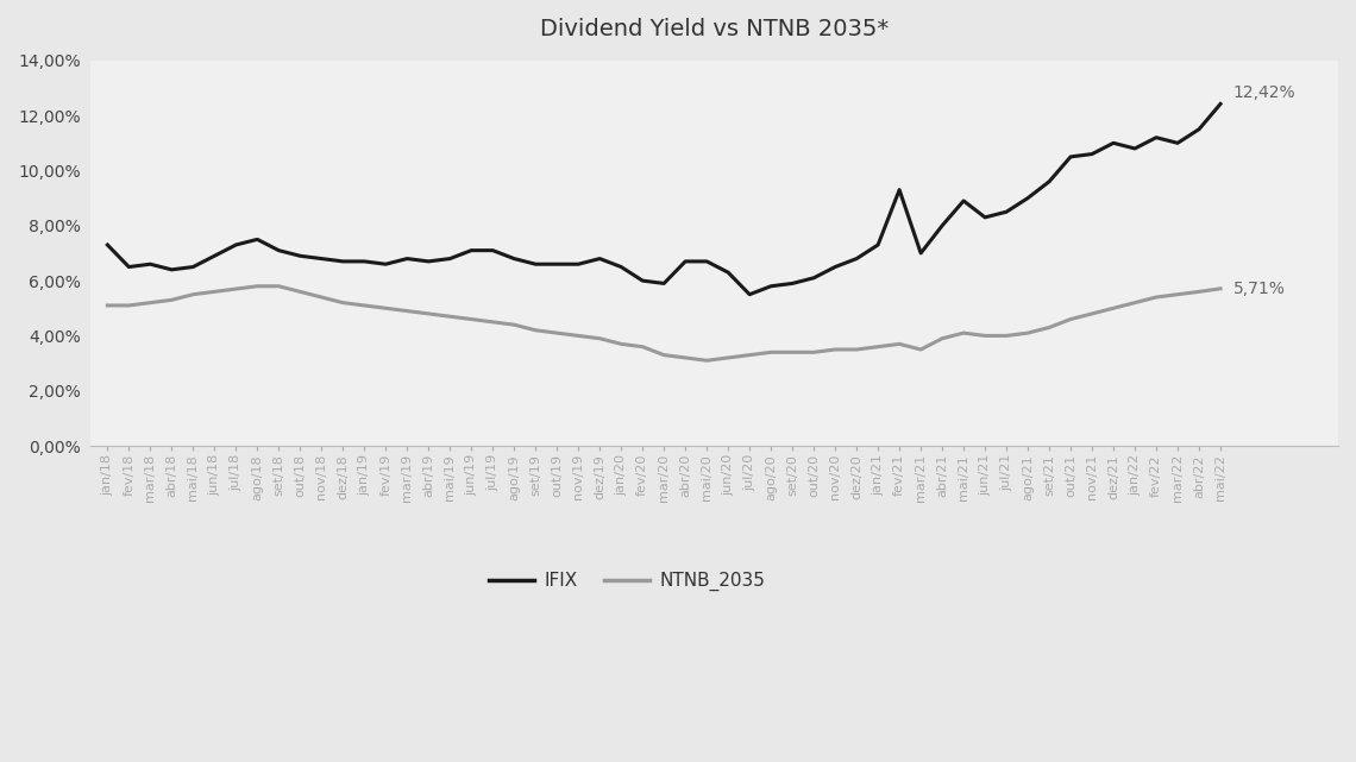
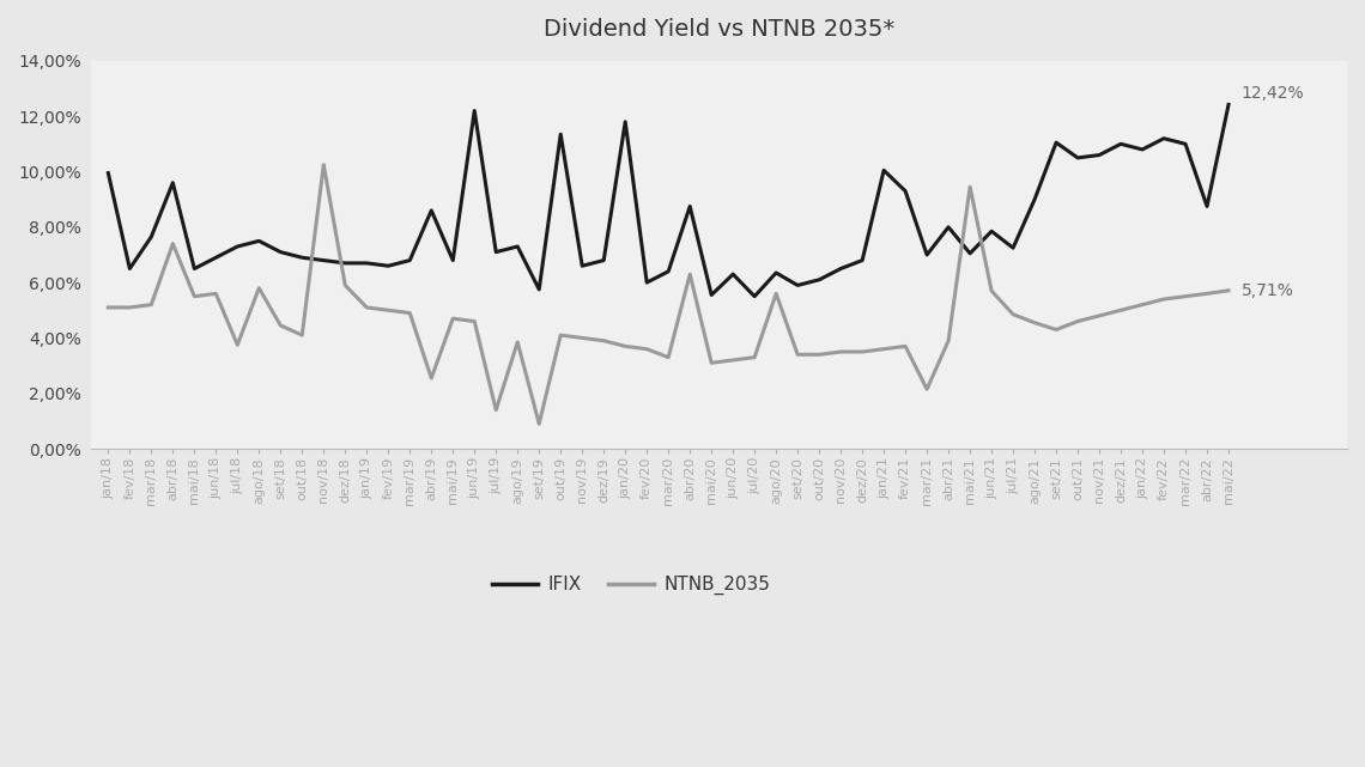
IFIX/jan/18: 7,30% -> 9,95%
IFIX/mar/18: 6,60% -> 7,65%
IFIX/abr/18: 6,40% -> 9,60%
NTNB_2035/abr/18: 5,30% -> 7,40%
NTNB_2035/jul/18: 5,70% -> 3,75%
NTNB_2035/set/18: 5,80% -> 4,45%
NTNB_2035/out/18: 5,60% -> 4,10%
NTNB_2035/nov/18: 5,40% -> 10,25%
NTNB_2035/dez/18: 5,20% -> 5,90%
IFIX/abr/19: 6,70% -> 8,60%
NTNB_2035/abr/19: 4,80% -> 2,55%
IFIX/jun/19: 7,10% -> 12,20%
NTNB_2035/jul/19: 4,50% -> 1,40%
IFIX/ago/19: 6,80% -> 7,30%
NTNB_2035/ago/19: 4,40% -> 3,85%
IFIX/set/19: 6,60% -> 5,75%
NTNB_2035/set/19: 4,20% -> 0,90%
IFIX/out/19: 6,60% -> 11,35%
IFIX/jan/20: 6,50% -> 11,80%
IFIX/mar/20: 5,90% -> 6,40%
IFIX/abr/20: 6,70% -> 8,75%
NTNB_2035/abr/20: 3,20% -> 6,30%
IFIX/mai/20: 6,70% -> 5,55%
IFIX/ago/20: 5,80% -> 6,35%
NTNB_2035/ago/20: 3,40% -> 5,60%
IFIX/jan/21: 7,30% -> 10,05%
NTNB_2035/mar/21: 3,50% -> 2,15%
IFIX/mai/21: 8,90% -> 7,05%
NTNB_2035/mai/21: 4,10% -> 9,45%
IFIX/jun/21: 8,30% -> 7,85%
NTNB_2035/jun/21: 4,00% -> 5,70%
IFIX/jul/21: 8,50% -> 7,25%
NTNB_2035/jul/21: 4,00% -> 4,85%
NTNB_2035/ago/21: 4,10% -> 4,55%
IFIX/set/21: 9,60% -> 11,05%
IFIX/abr/22: 11,50% -> 8,75%
